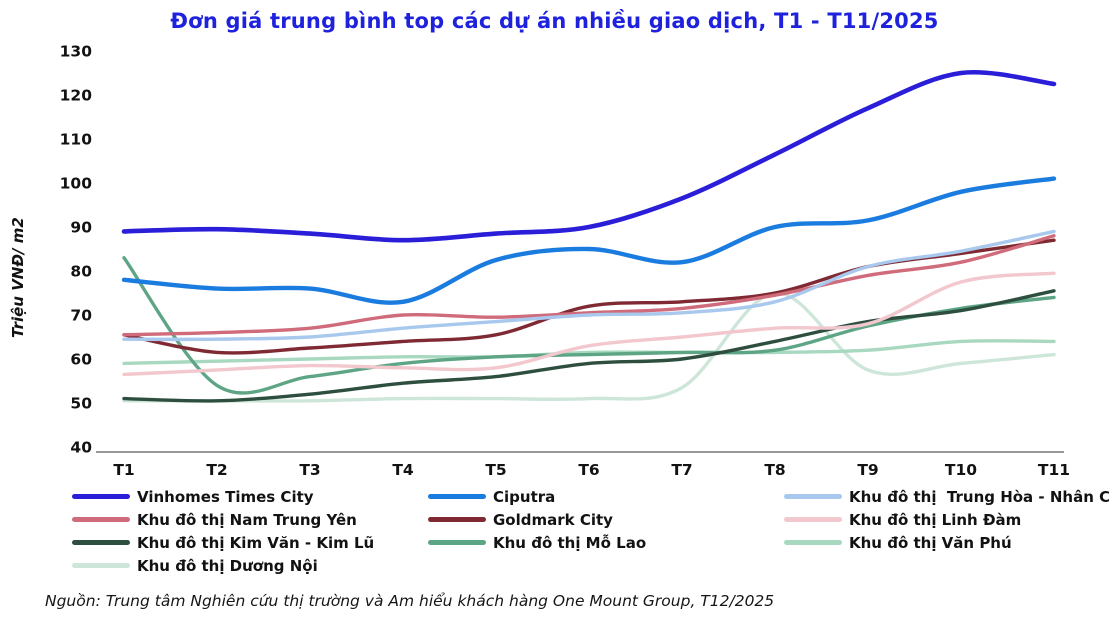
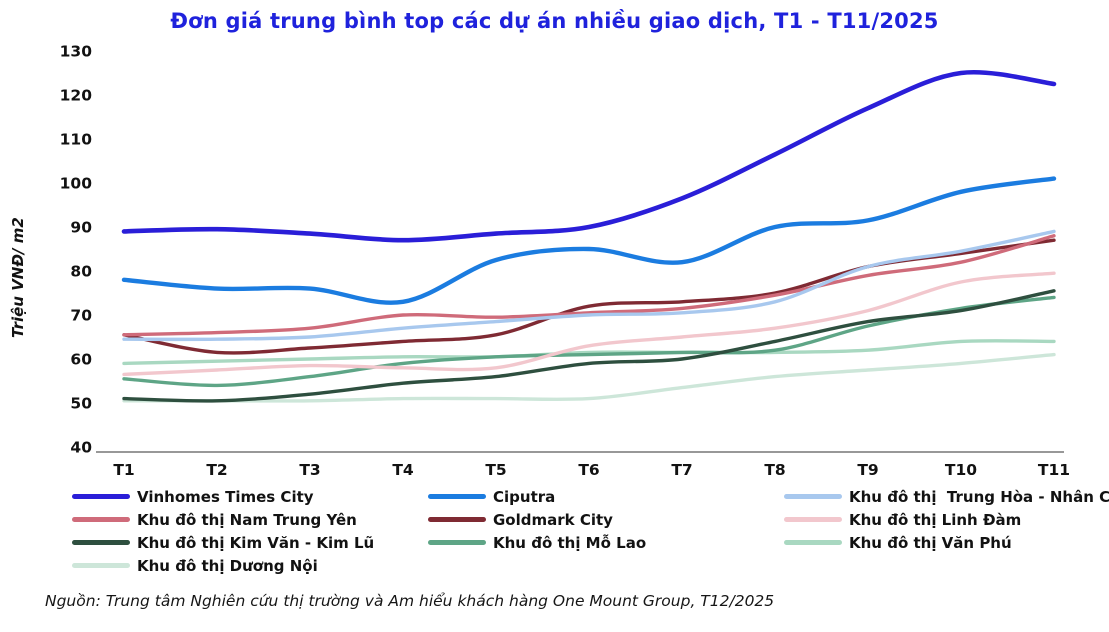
Khu đô thị Mỗ Lao/T1: 83 -> 56
Khu đô thị Dương Nội/T8: 75 -> 56
Khu đô thị Linh Đàm/T9: 68 -> 71
